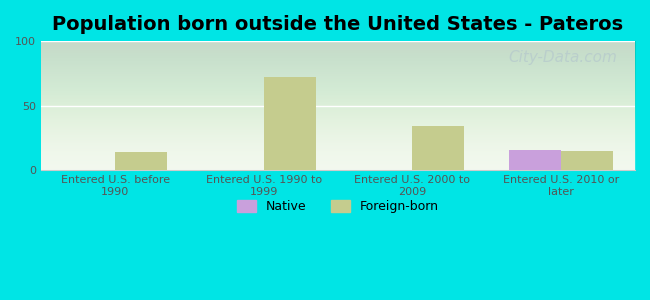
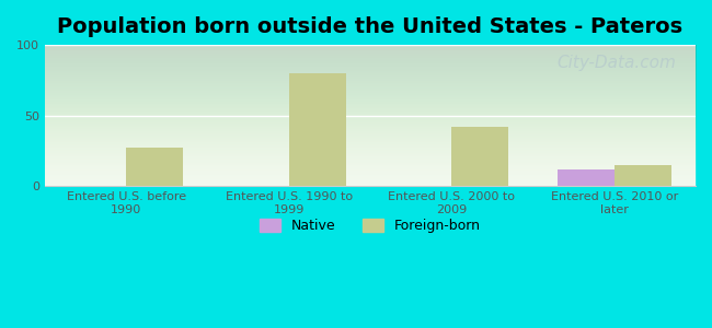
Foreign-born/Entered U.S. before 1990: 14 -> 27
Foreign-born/Entered U.S. 1990 to 1999: 72 -> 80
Foreign-born/Entered U.S. 2000 to 2009: 34 -> 42
Native/Entered U.S. 2010 or later: 16 -> 12
